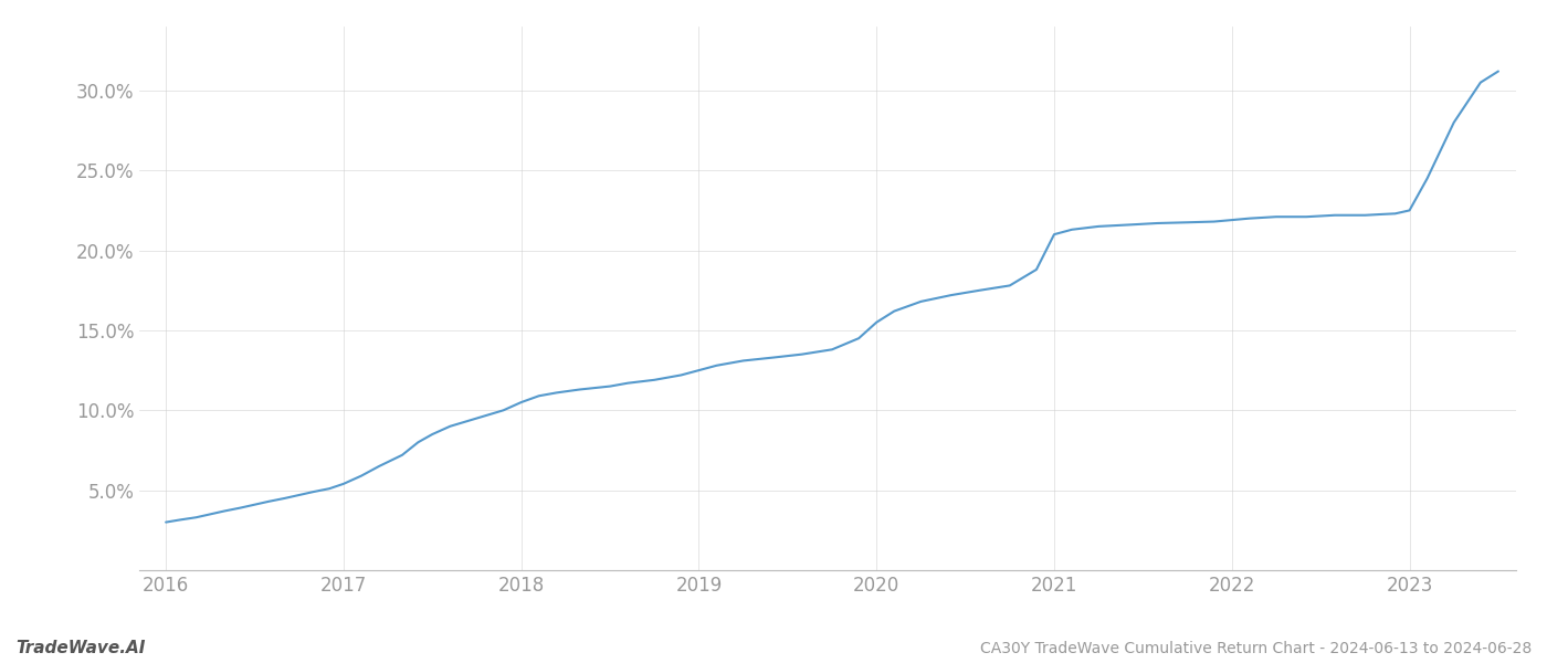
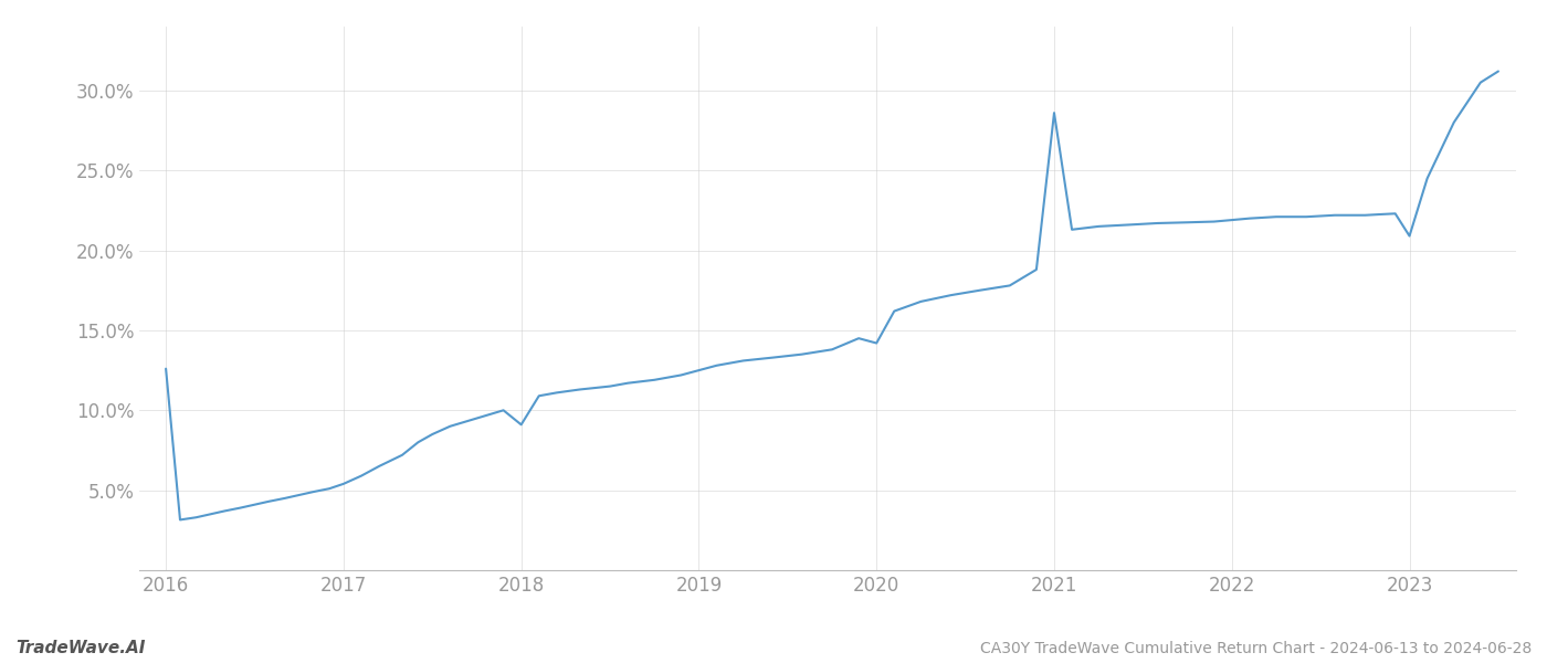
2016: 3.0% -> 12.6%
2018: 10.5% -> 9.1%
2020: 15.5% -> 14.2%
2021: 21.0% -> 28.6%
2023: 22.5% -> 20.9%
